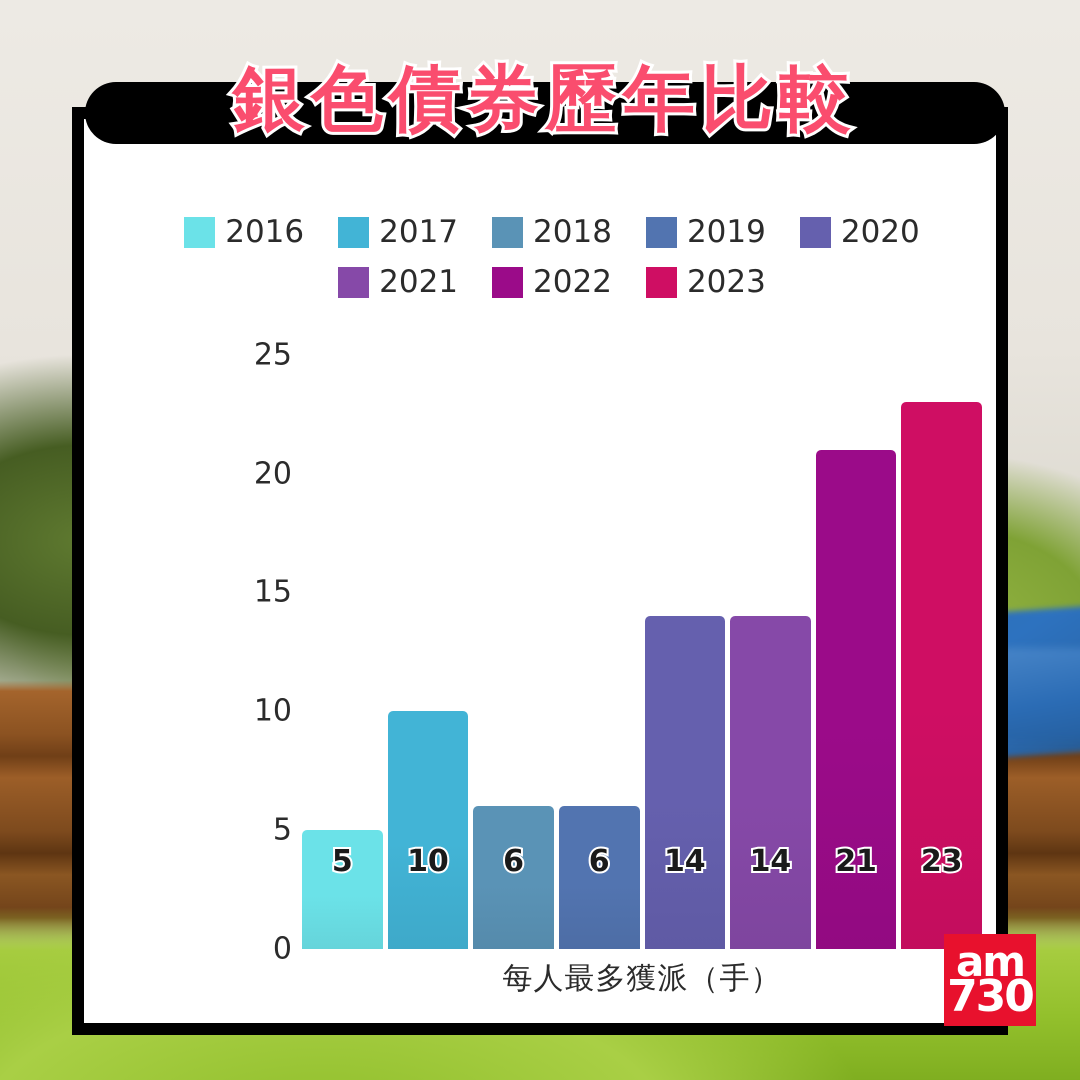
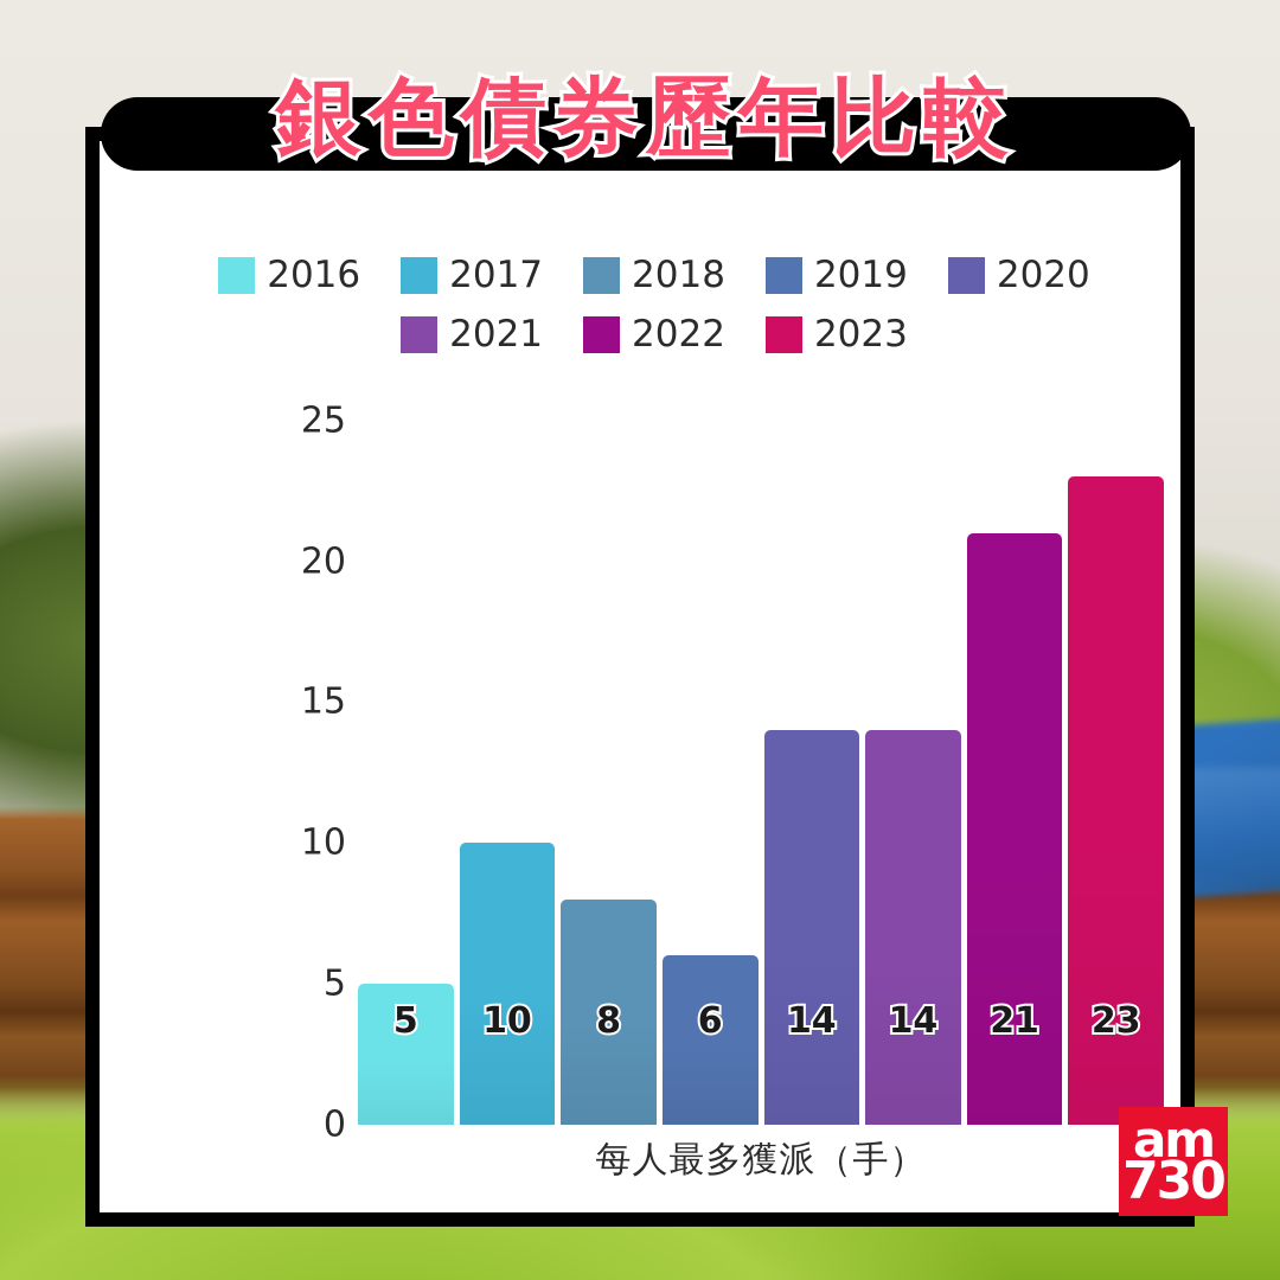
2018: 6 -> 8
